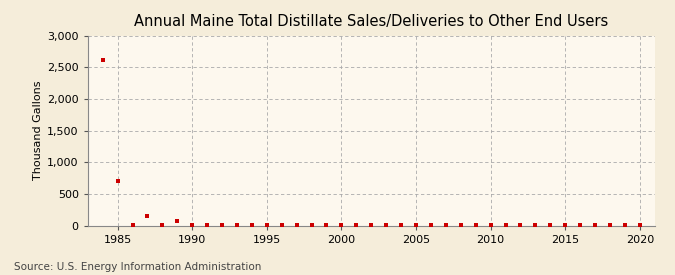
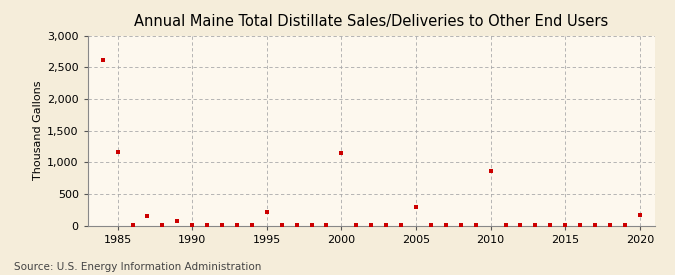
1985: 700 -> 1,160
1995: 0 -> 220
2000: 0 -> 1,140
2005: 0 -> 300
2010: 0 -> 860
2020: 0 -> 160
